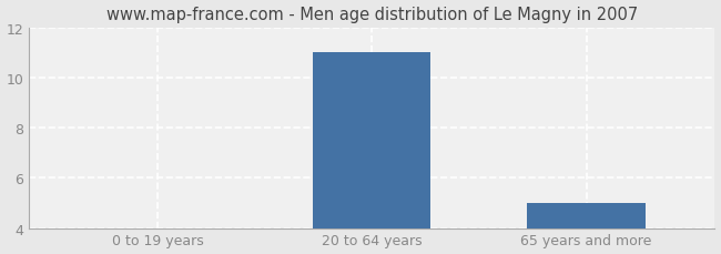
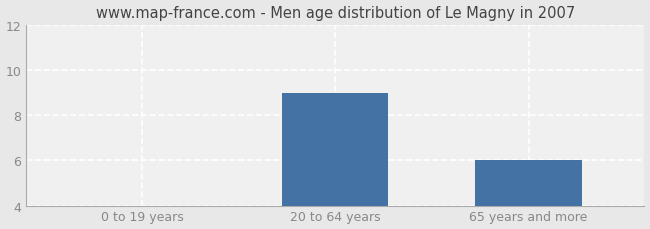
20 to 64 years: 11.0 -> 9.0
65 years and more: 5.0 -> 6.0
